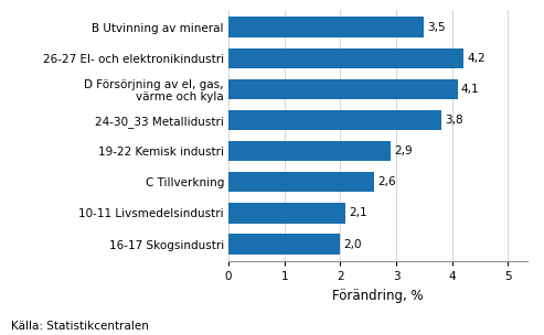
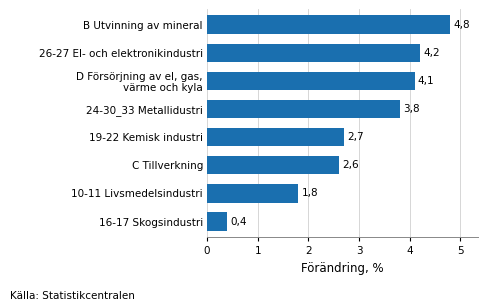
B Utvinning av mineral: 3,5 -> 4,8
19-22 Kemisk industri: 2,9 -> 2,7
10-11 Livsmedelsindustri: 2,1 -> 1,8
16-17 Skogsindustri: 2,0 -> 0,4
